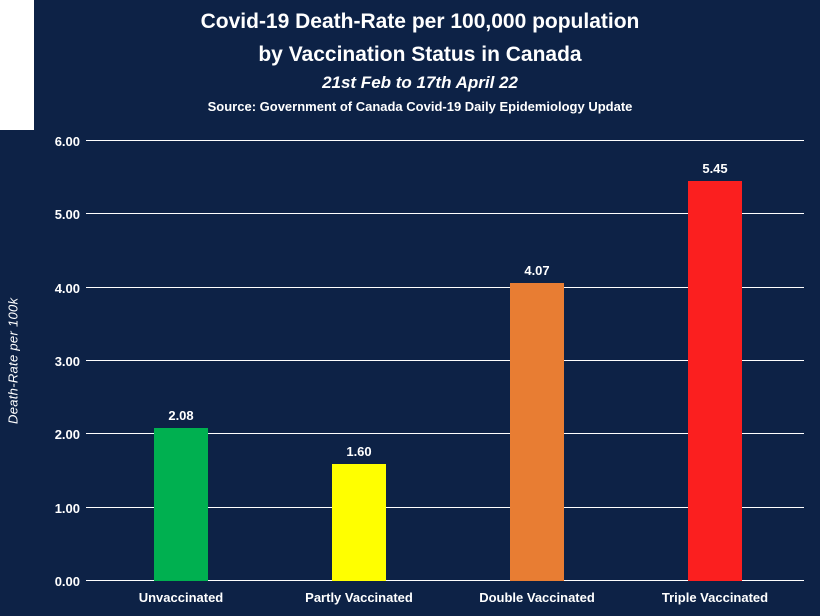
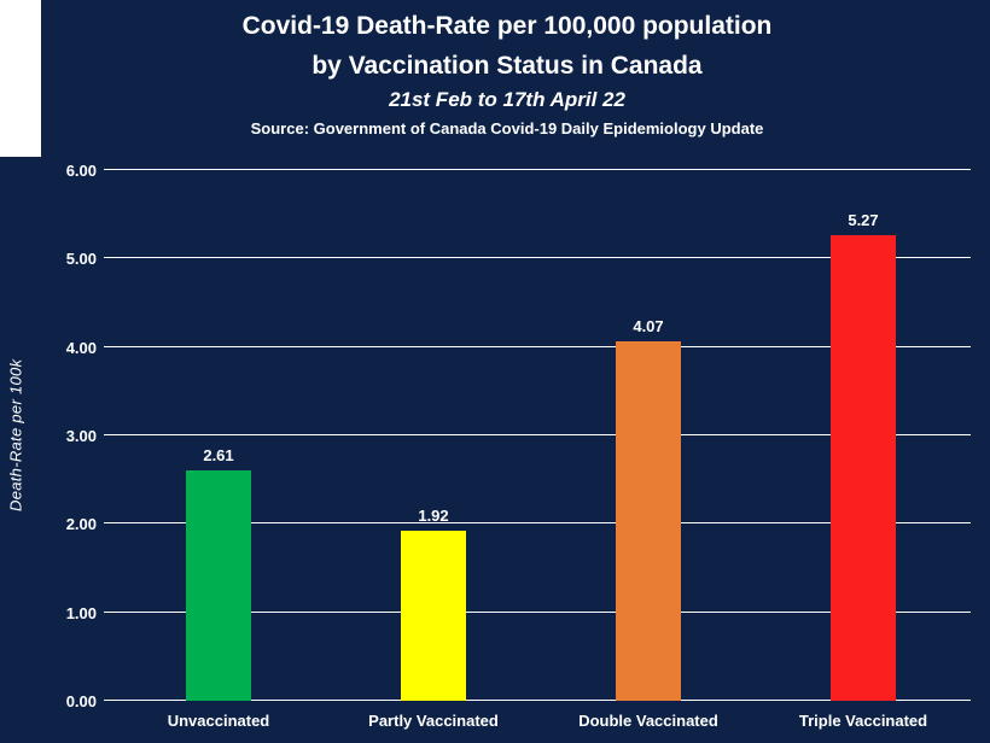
Unvaccinated: 2.08 -> 2.61
Partly Vaccinated: 1.60 -> 1.92
Triple Vaccinated: 5.45 -> 5.27
